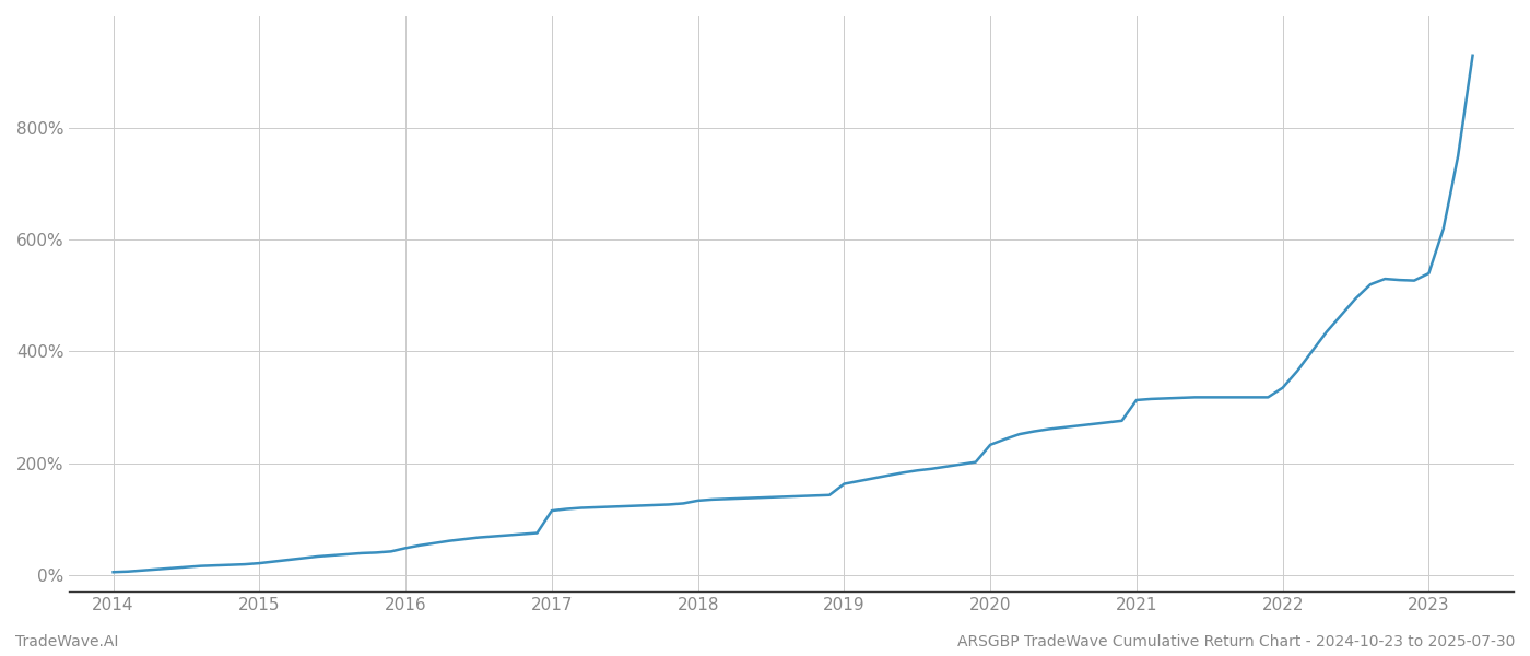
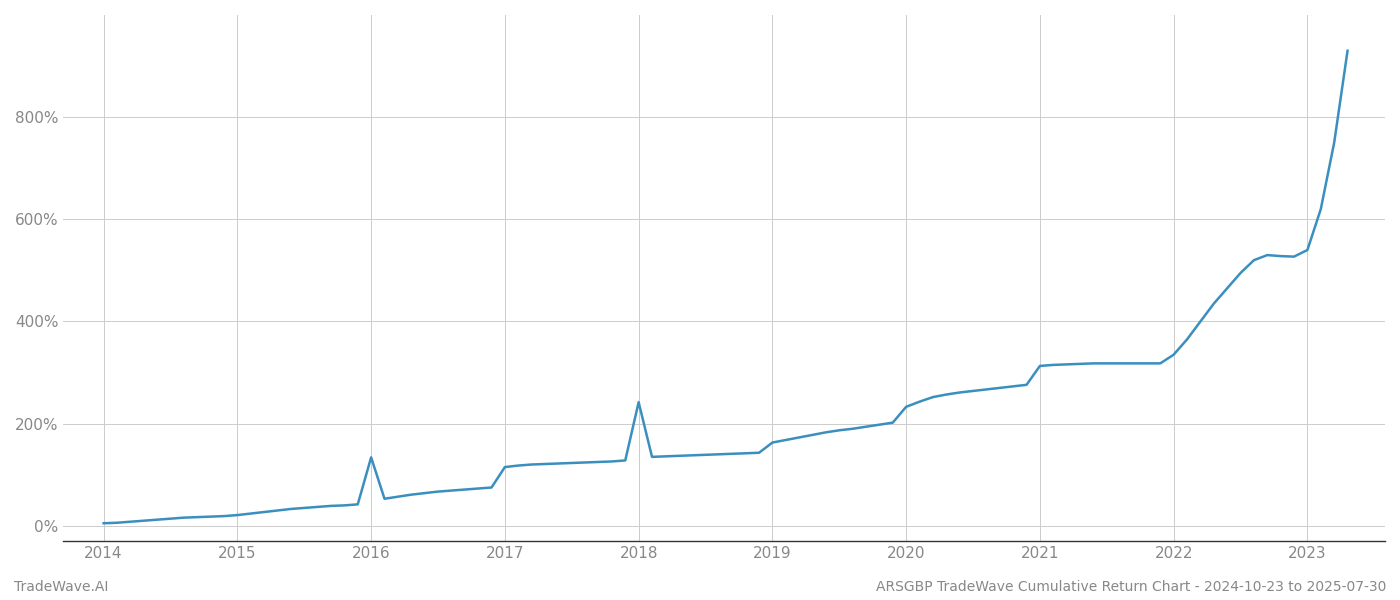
2016: 48% -> 134%
2018: 133% -> 242%
